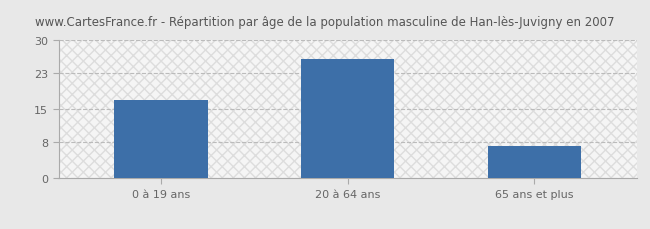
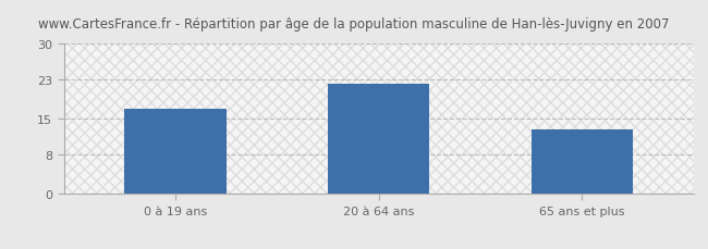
20 à 64 ans: 26 -> 22
65 ans et plus: 7 -> 13
